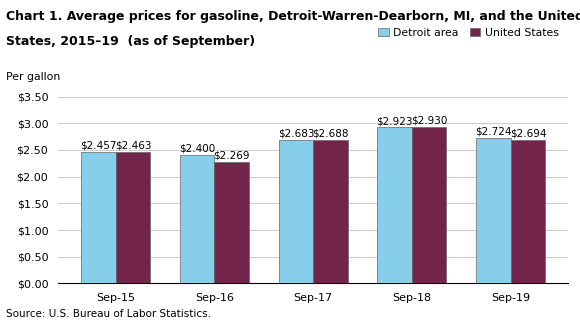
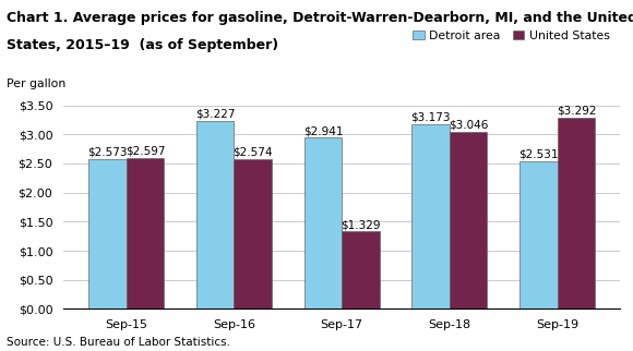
Detroit area/Sep-15: $2.457 -> $2.573
United States/Sep-15: $2.463 -> $2.597
Detroit area/Sep-16: $2.400 -> $3.227
United States/Sep-16: $2.269 -> $2.574
Detroit area/Sep-17: $2.683 -> $2.941
United States/Sep-17: $2.688 -> $1.329
Detroit area/Sep-18: $2.923 -> $3.173
United States/Sep-18: $2.930 -> $3.046
Detroit area/Sep-19: $2.724 -> $2.531
United States/Sep-19: $2.694 -> $3.292
